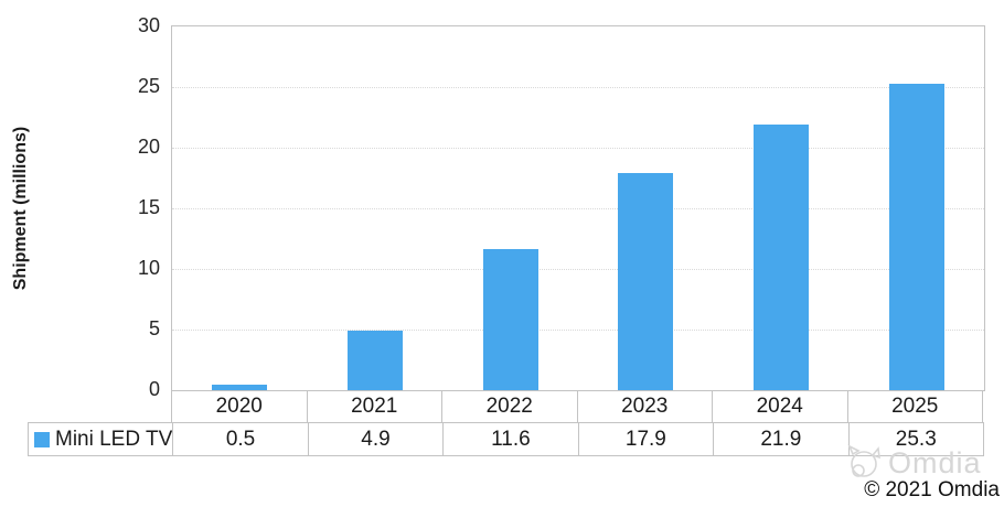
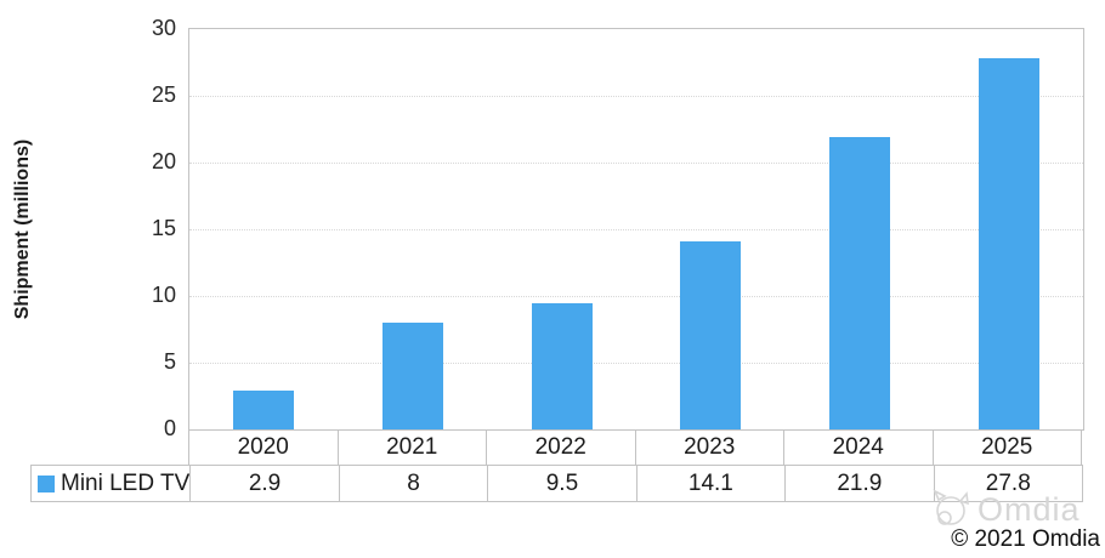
2020: 0.5 -> 2.9
2021: 4.9 -> 8
2022: 11.6 -> 9.5
2023: 17.9 -> 14.1
2025: 25.3 -> 27.8
